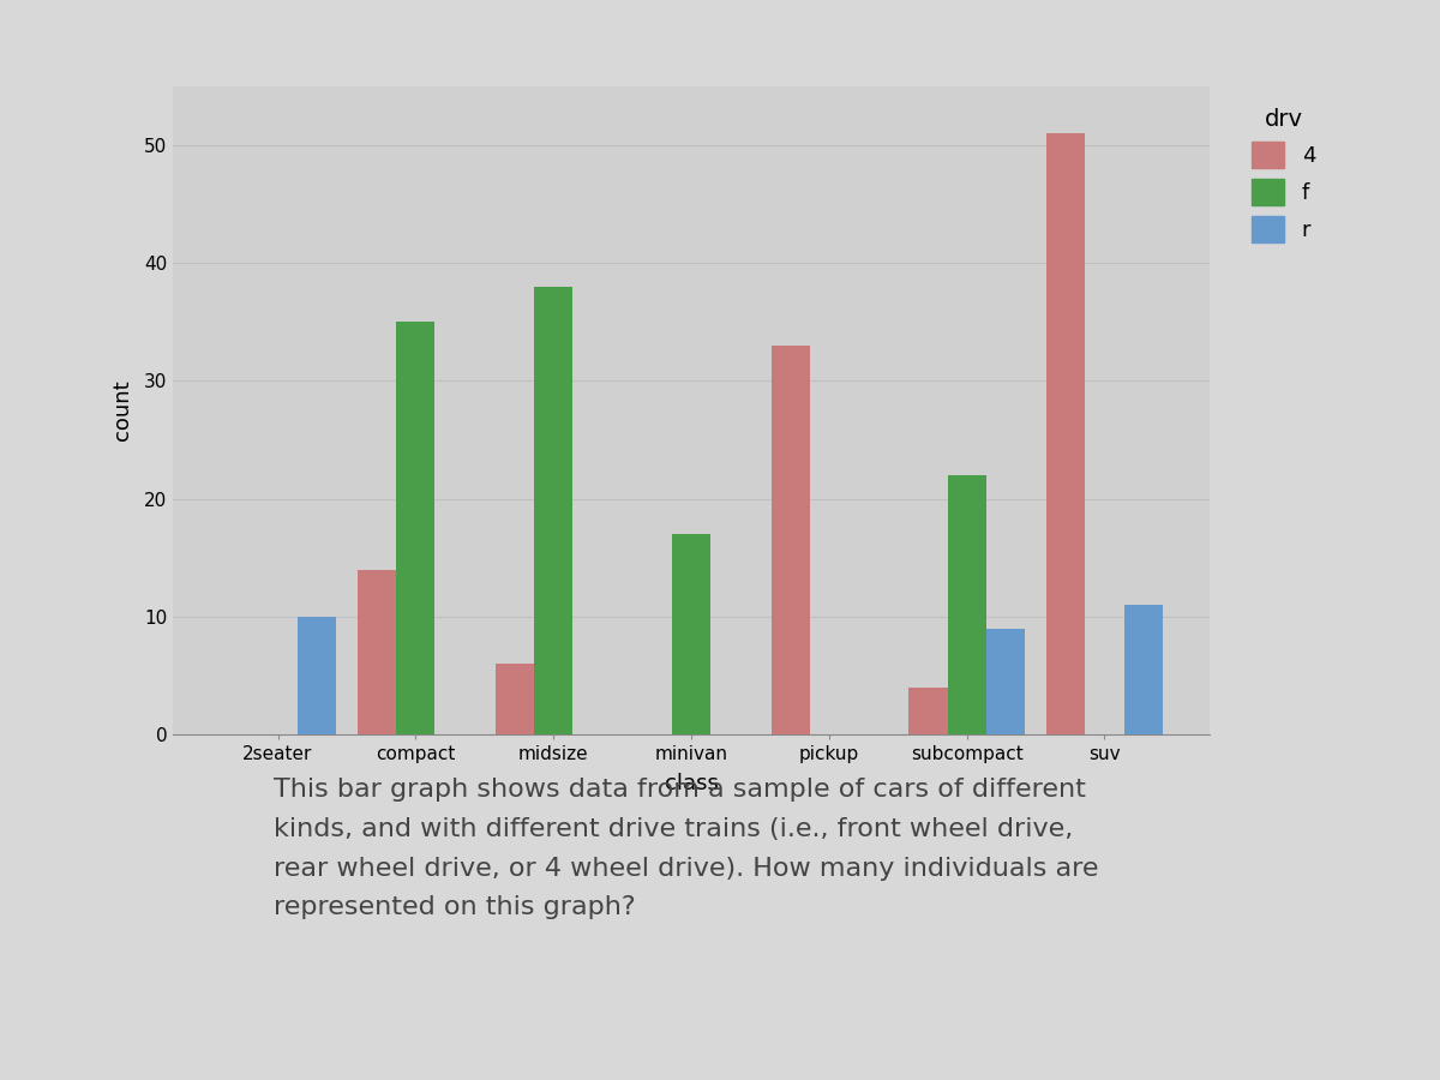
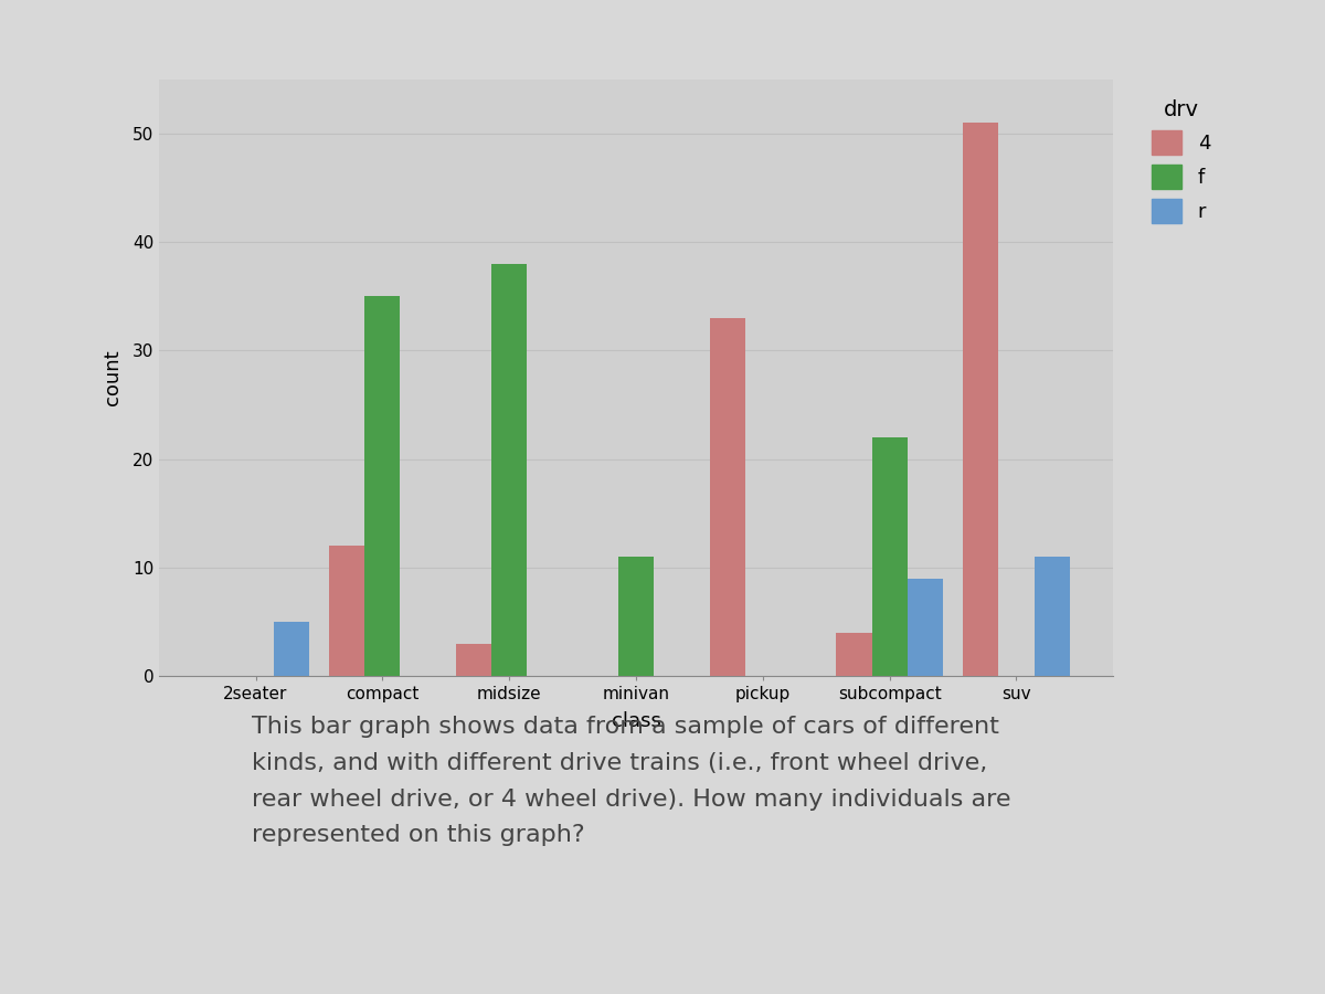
r/2seater: 10 -> 5
4/compact: 14 -> 12
4/midsize: 6 -> 3
f/minivan: 17 -> 11
